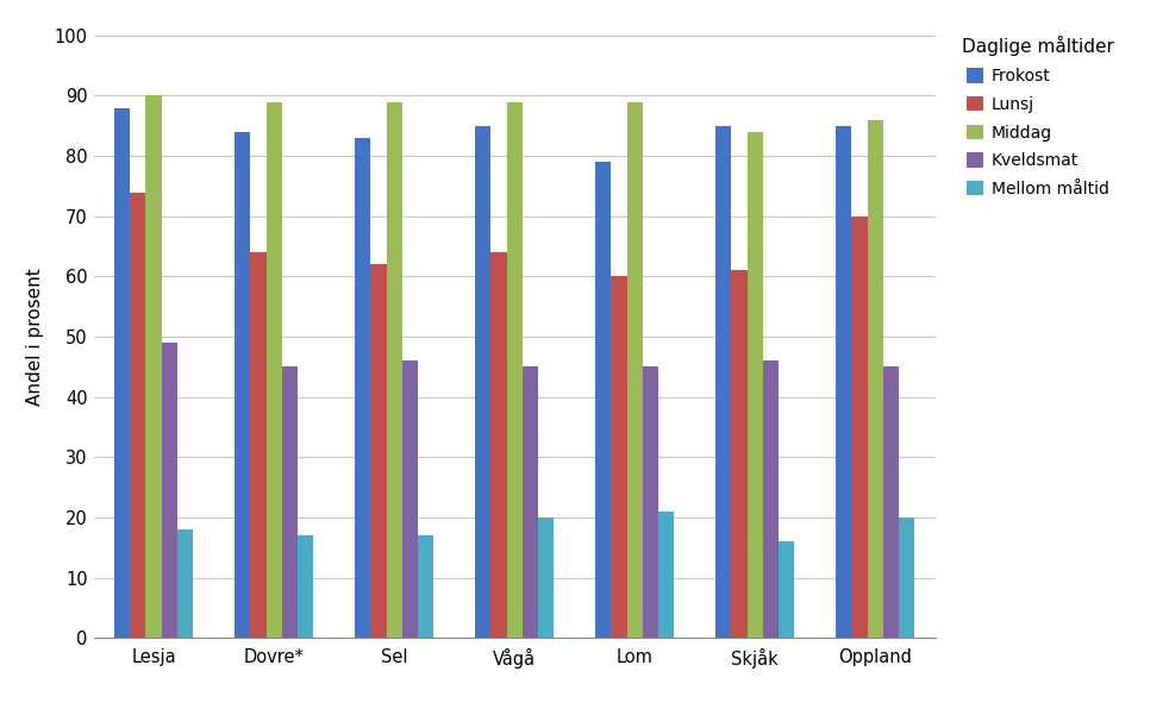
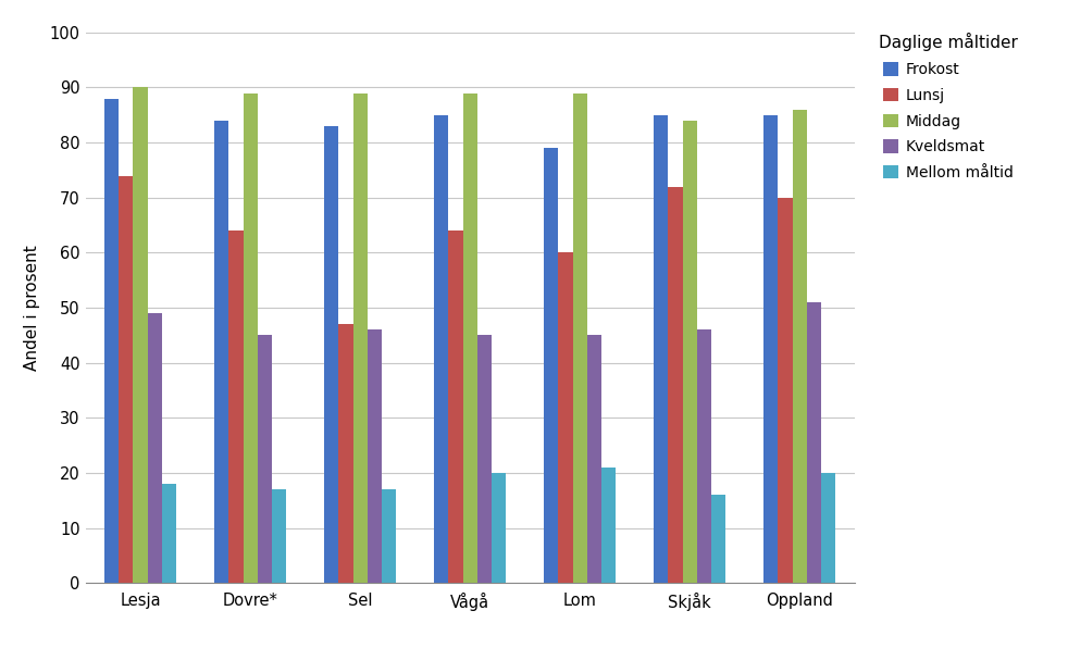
Lunsj/Sel: 62 -> 47
Lunsj/Skjåk: 61 -> 72
Kveldsmat/Oppland: 45 -> 51
